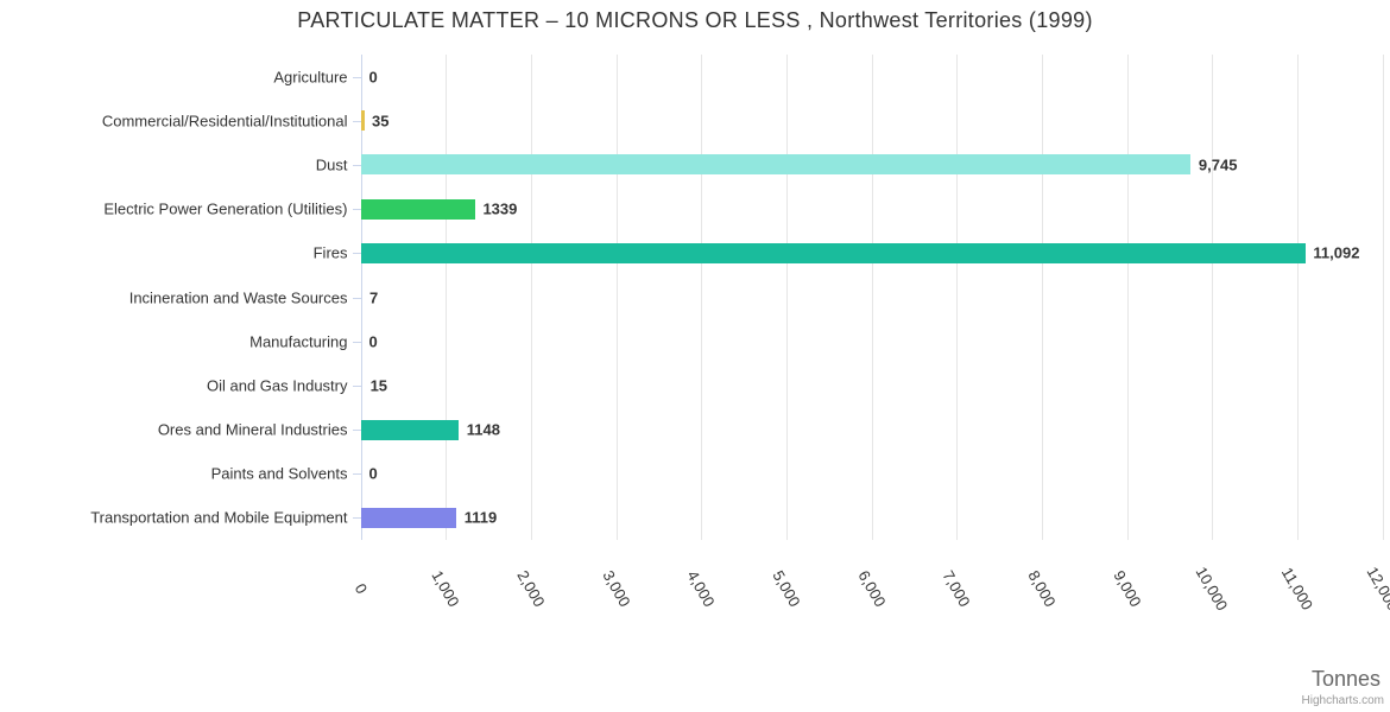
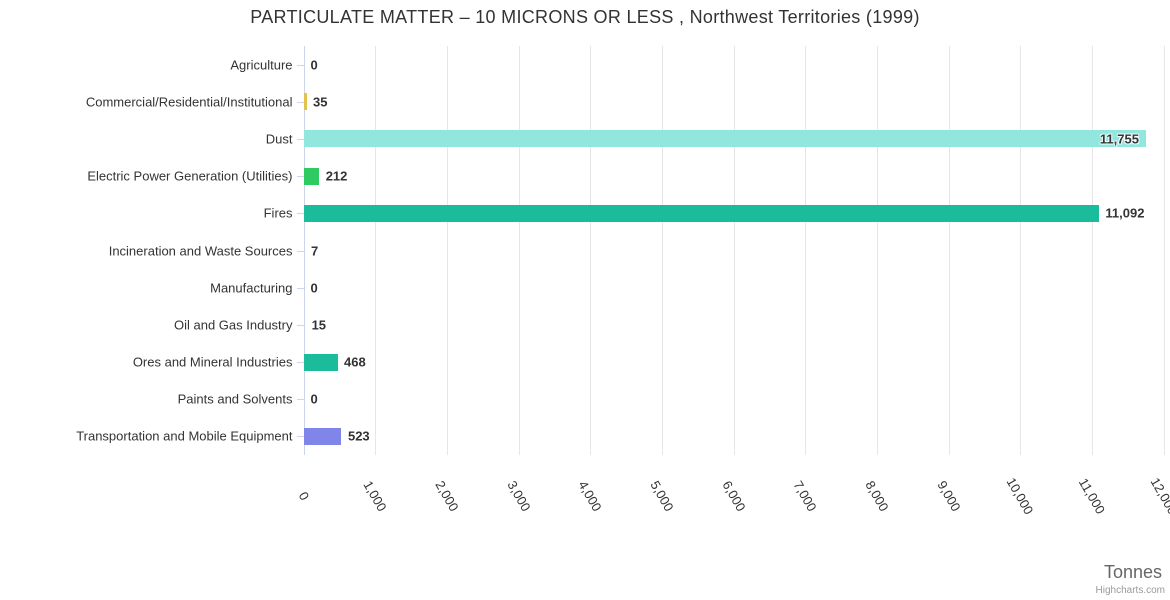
Dust: 9,745 -> 11,755
Electric Power Generation (Utilities): 1339 -> 212
Ores and Mineral Industries: 1148 -> 468
Transportation and Mobile Equipment: 1119 -> 523
